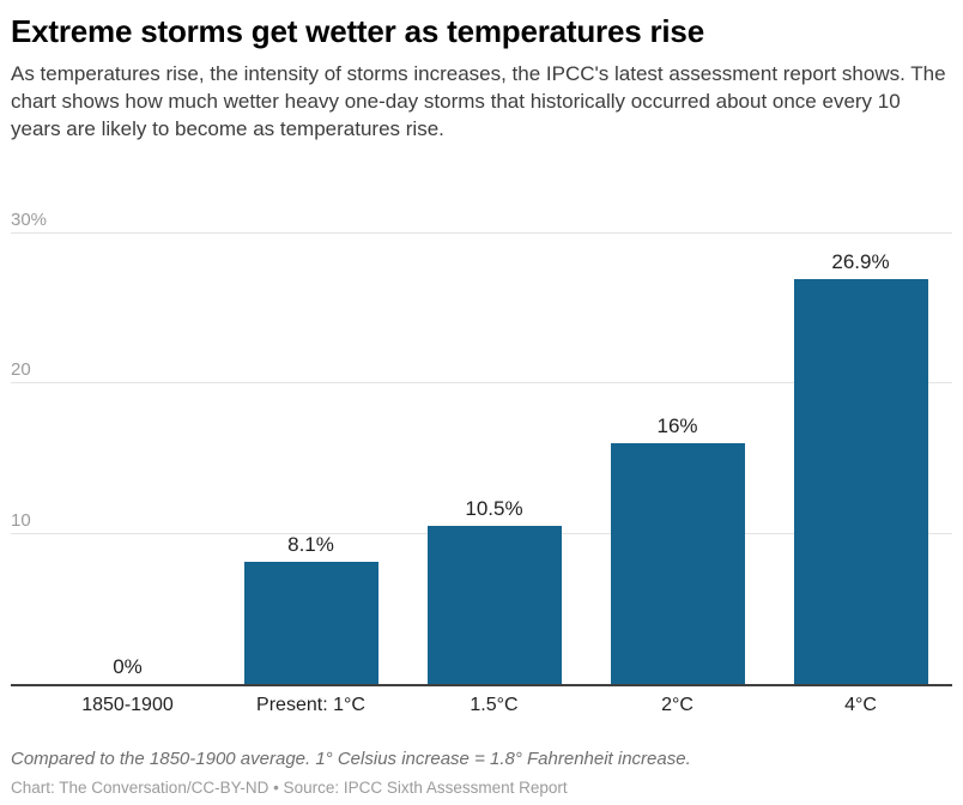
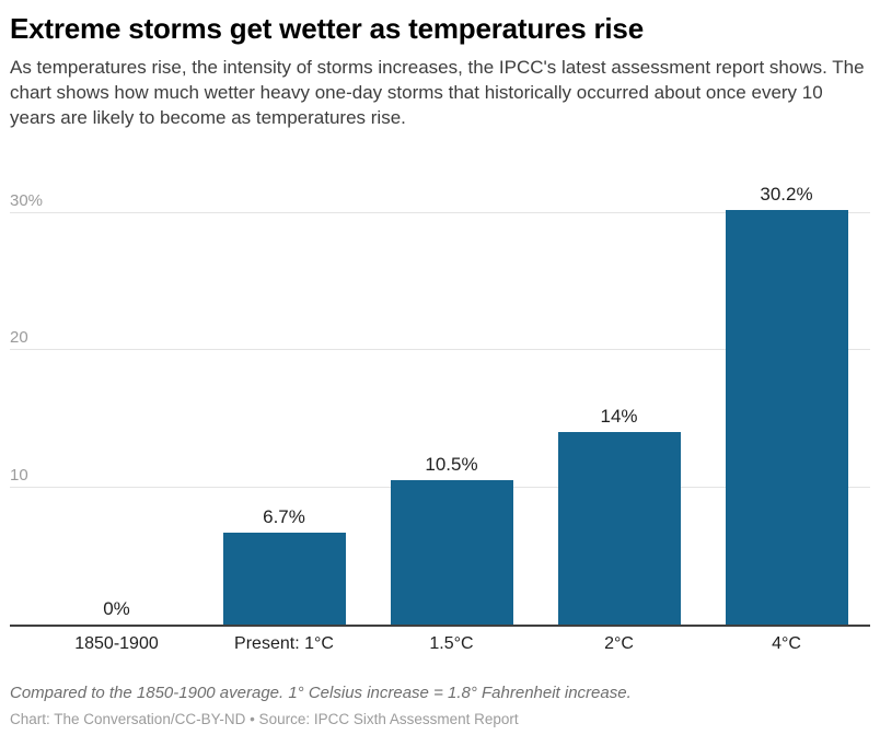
Present: 1°C: 8.1% -> 6.7%
2°C: 16% -> 14%
4°C: 26.9% -> 30.2%
